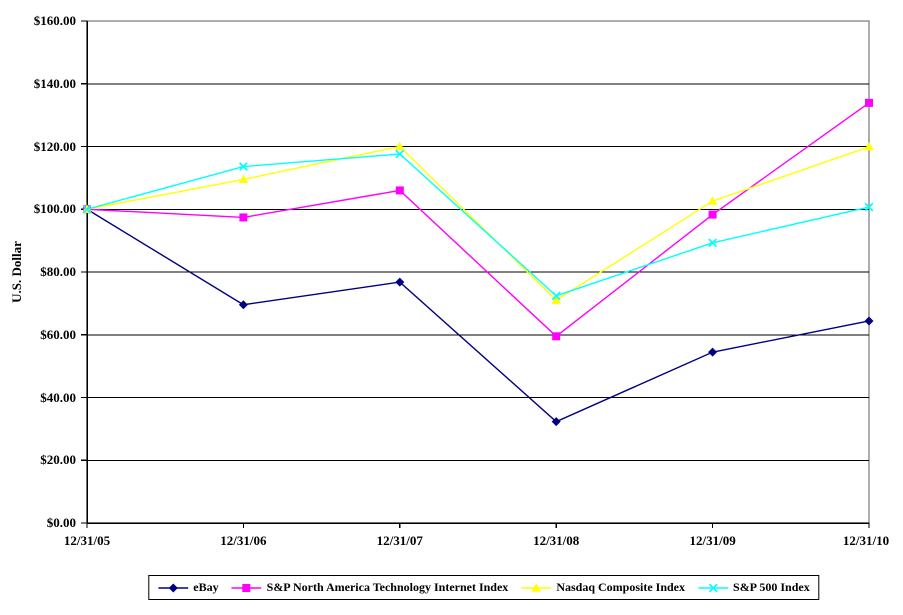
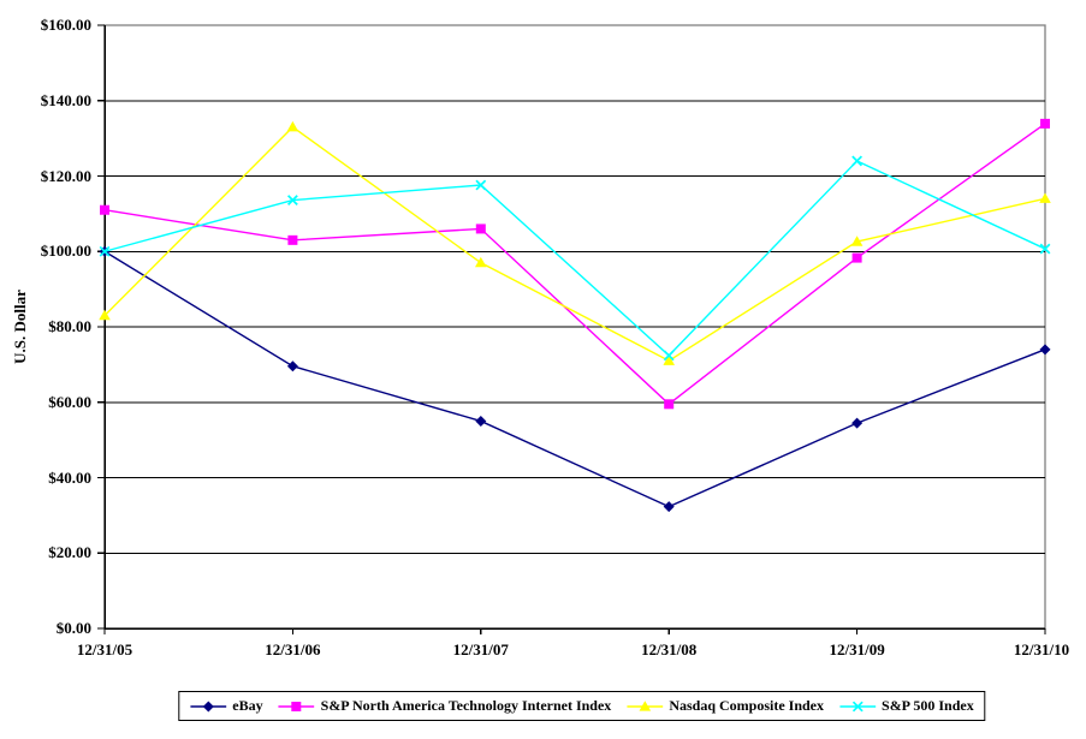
S&P North America Technology Internet Index/12/31/05: $100 -> $111
Nasdaq Composite Index/12/31/05: $100 -> $83
S&P North America Technology Internet Index/12/31/06: $97 -> $103
Nasdaq Composite Index/12/31/06: $110 -> $133
eBay/12/31/07: $77 -> $55
Nasdaq Composite Index/12/31/07: $120 -> $97
S&P 500 Index/12/31/09: $89 -> $124
eBay/12/31/10: $64 -> $74
Nasdaq Composite Index/12/31/10: $120 -> $114
